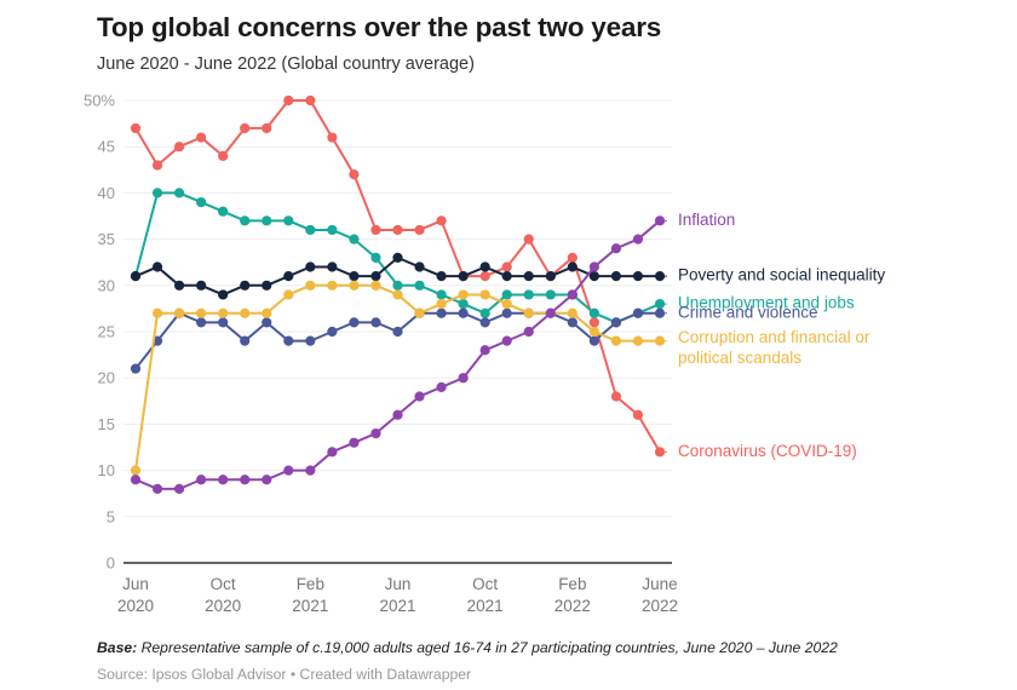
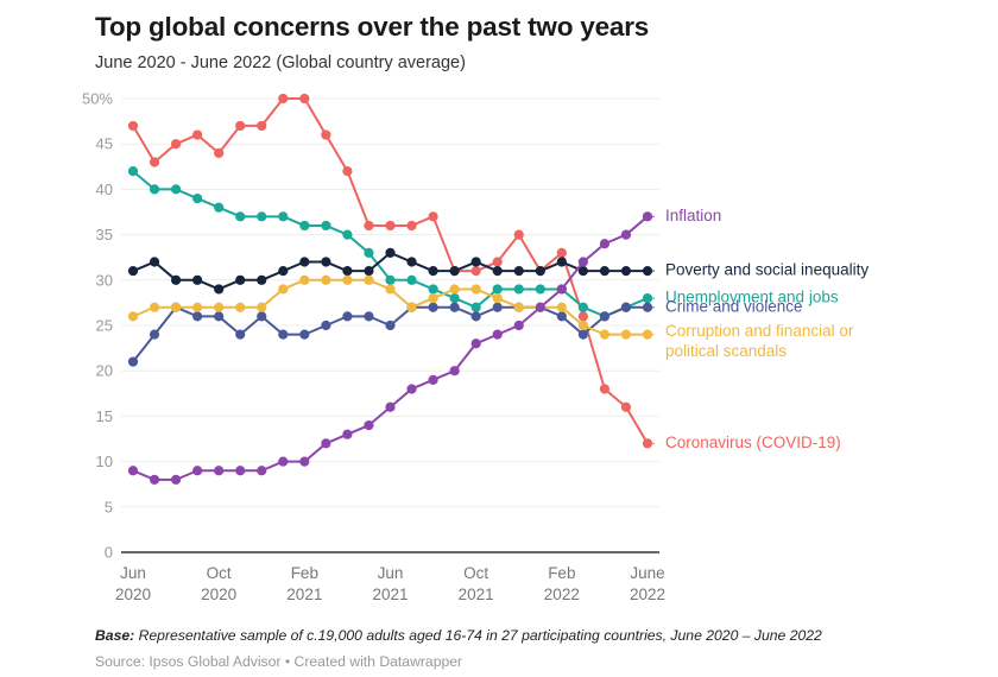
Unemployment and jobs/Jun 2020: 31% -> 42%
Corruption and financial or political scandals/Jun 2020: 10% -> 26%
